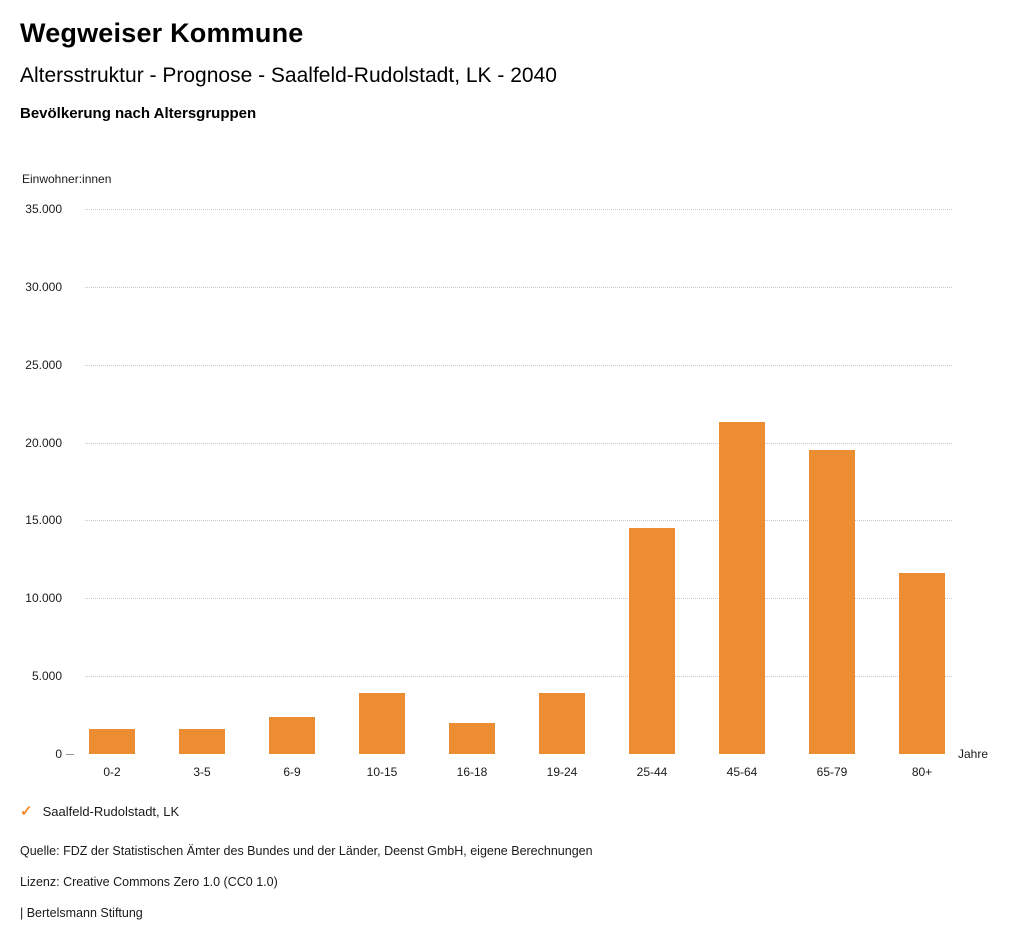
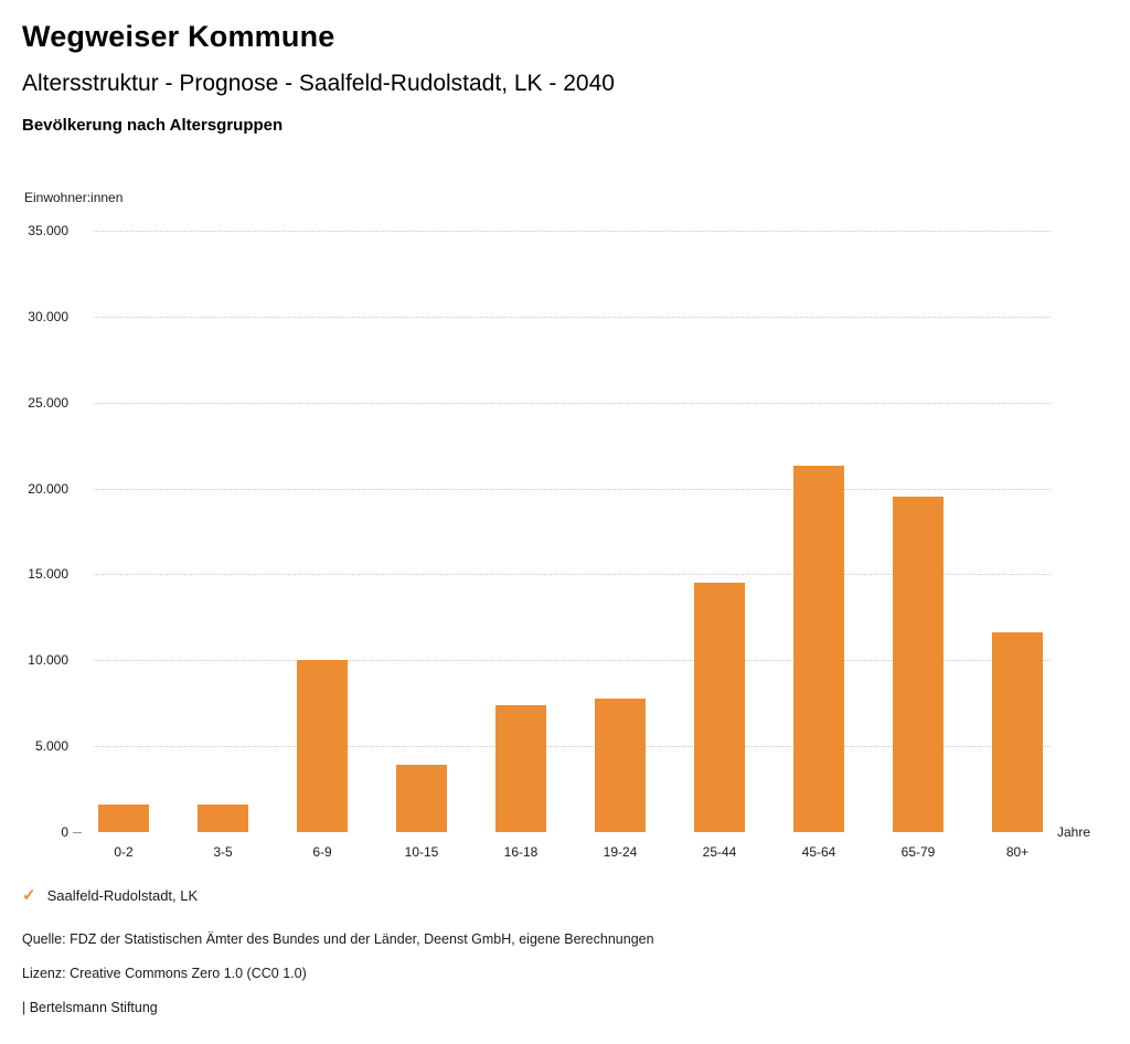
6-9: 2400 -> 10000
16-18: 2000 -> 7400
19-24: 3900 -> 7800
